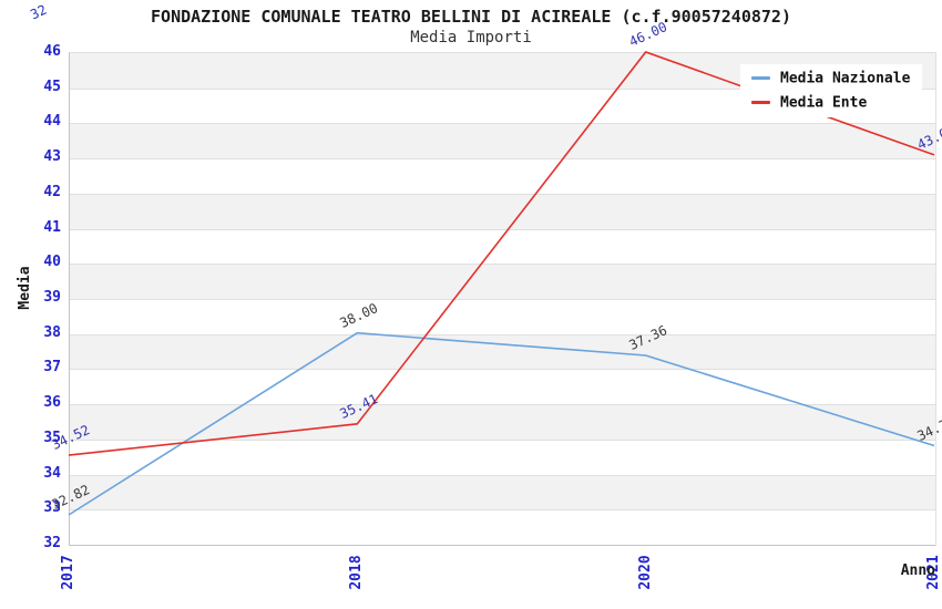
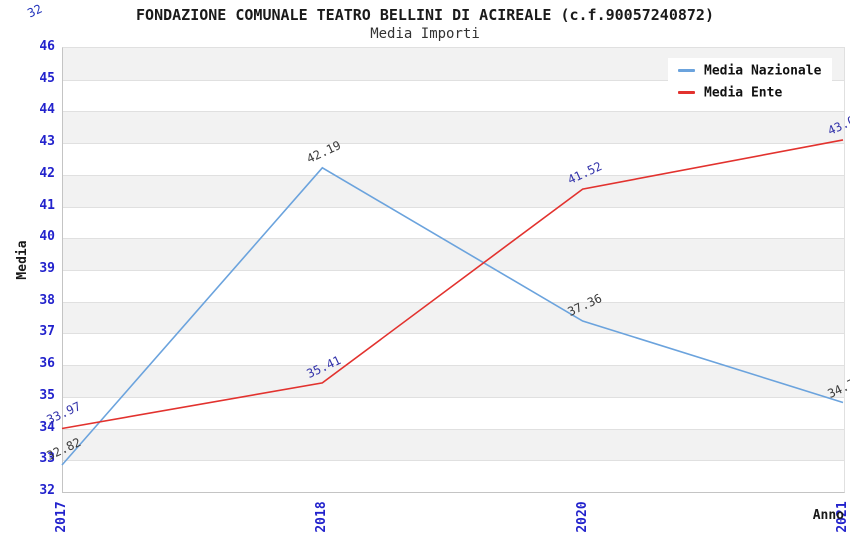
Media Ente/2017: 34.52 -> 33.97
Media Nazionale/2018: 38.00 -> 42.19
Media Ente/2020: 46.00 -> 41.52
